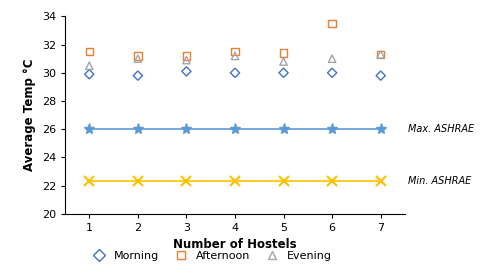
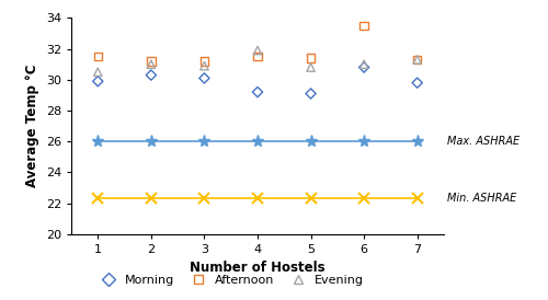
Morning/2: 29.8 -> 30.3
Morning/4: 30.0 -> 29.2
Evening/4: 31.2 -> 31.9
Morning/5: 30.0 -> 29.1
Morning/6: 30.0 -> 30.8
